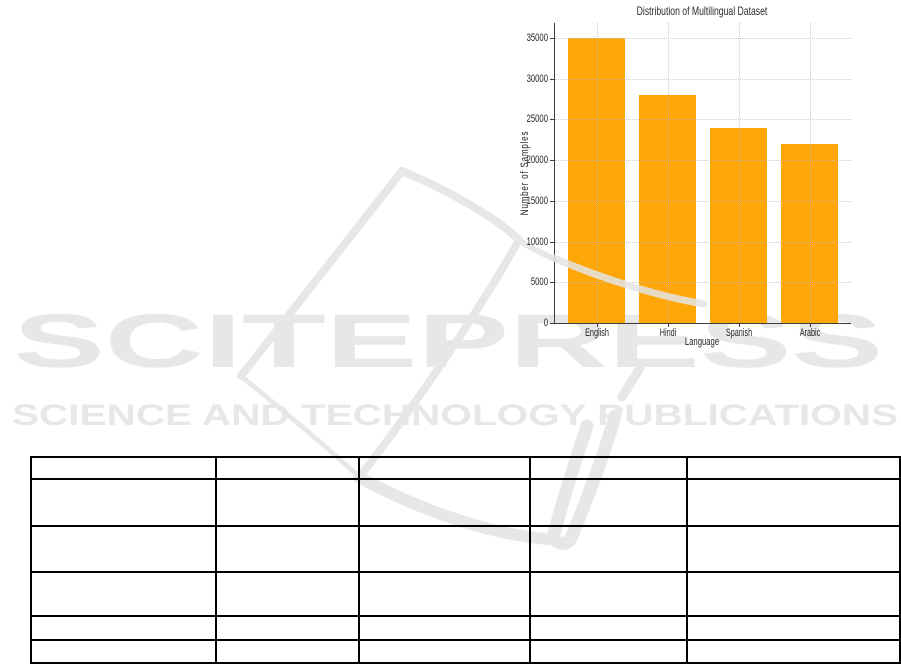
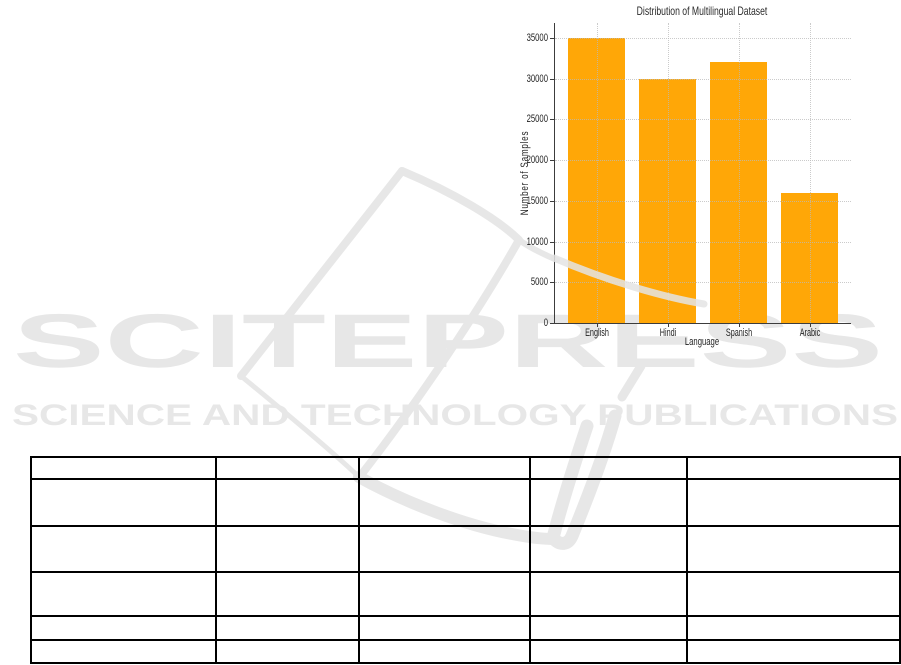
Hindi: 28000 -> 30000
Spanish: 24000 -> 32000
Arabic: 22000 -> 16000
